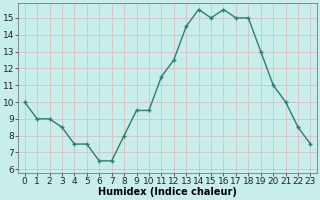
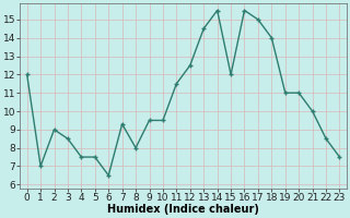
0: 10.0 -> 12.0
1: 9.0 -> 7.0
7: 6.5 -> 9.3
15: 15.0 -> 12.0
18: 15.0 -> 14.0
19: 13.0 -> 11.0
